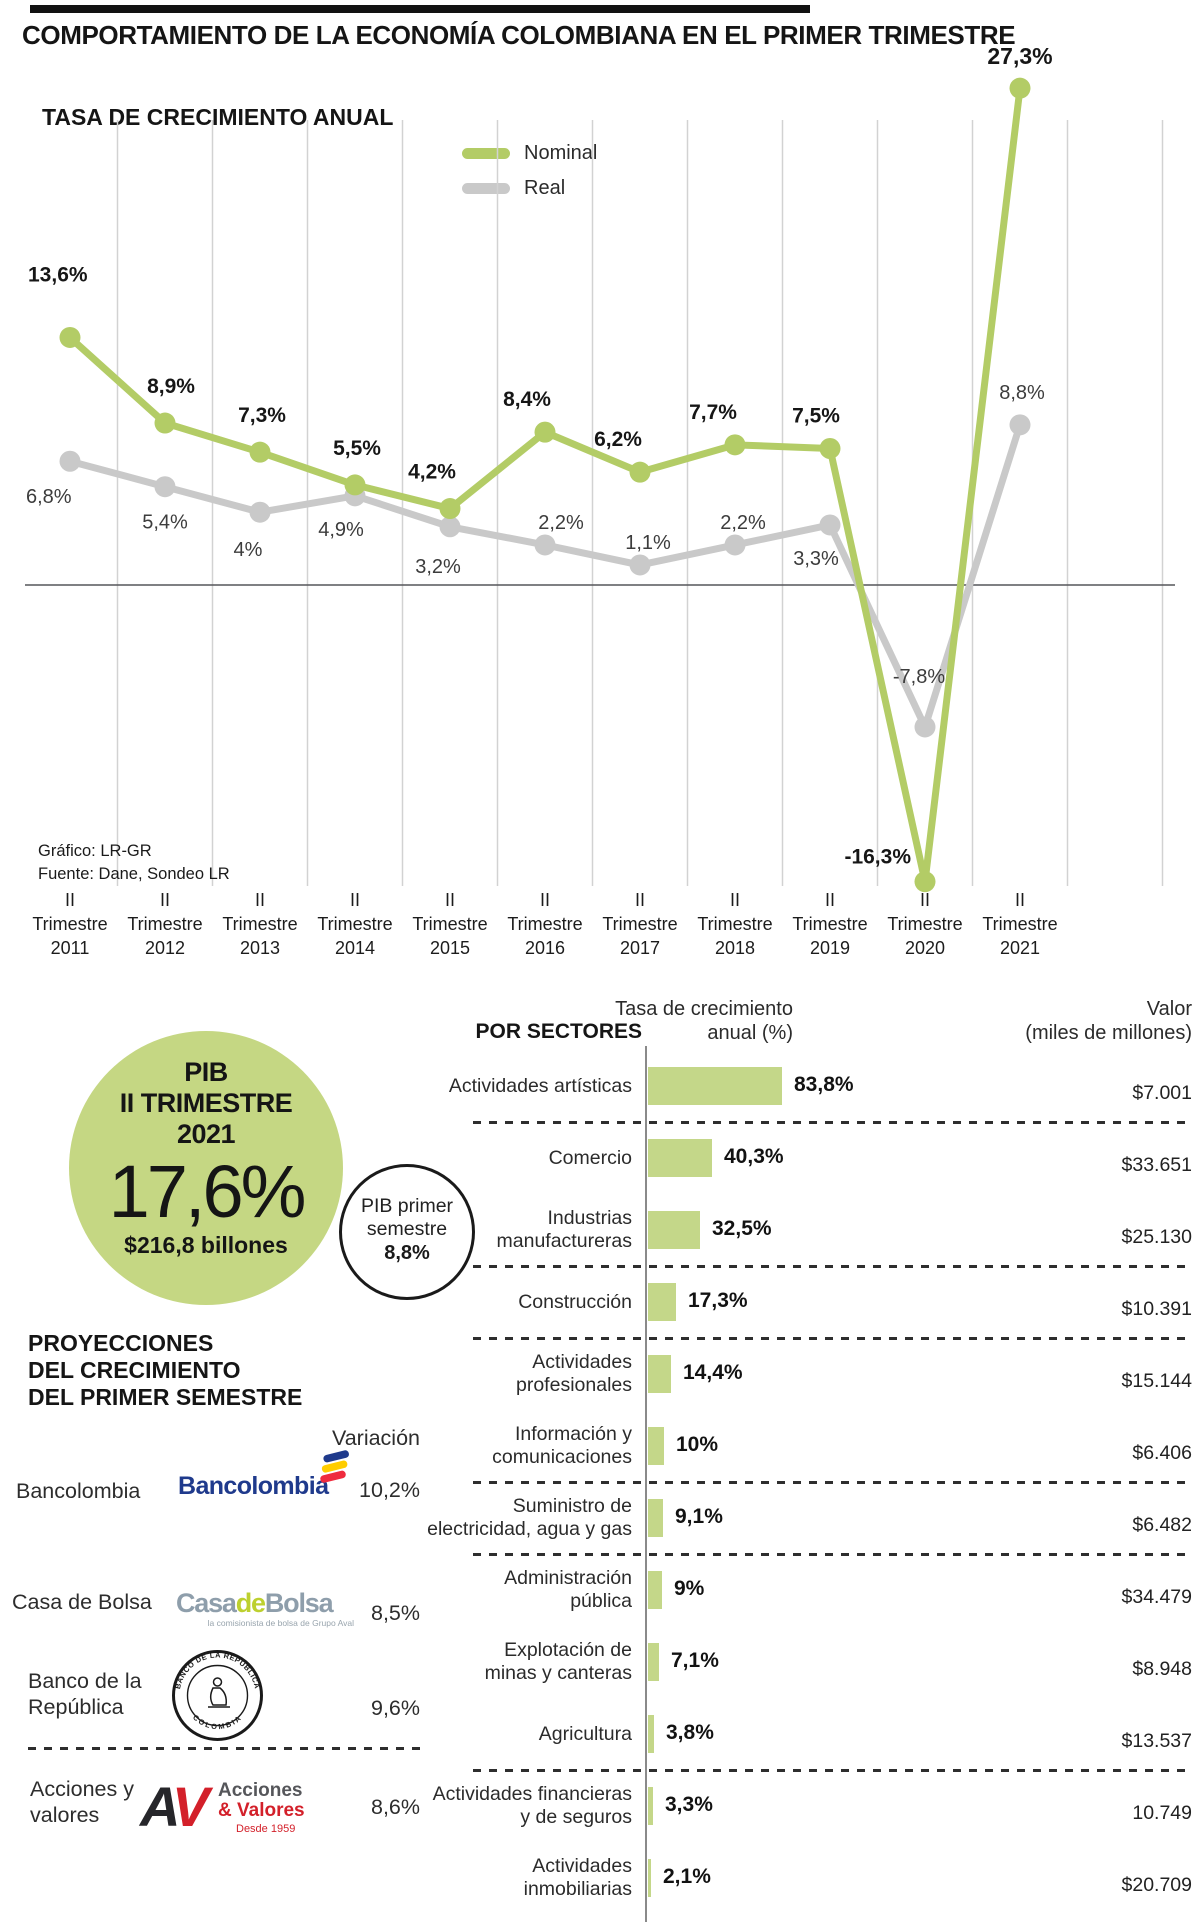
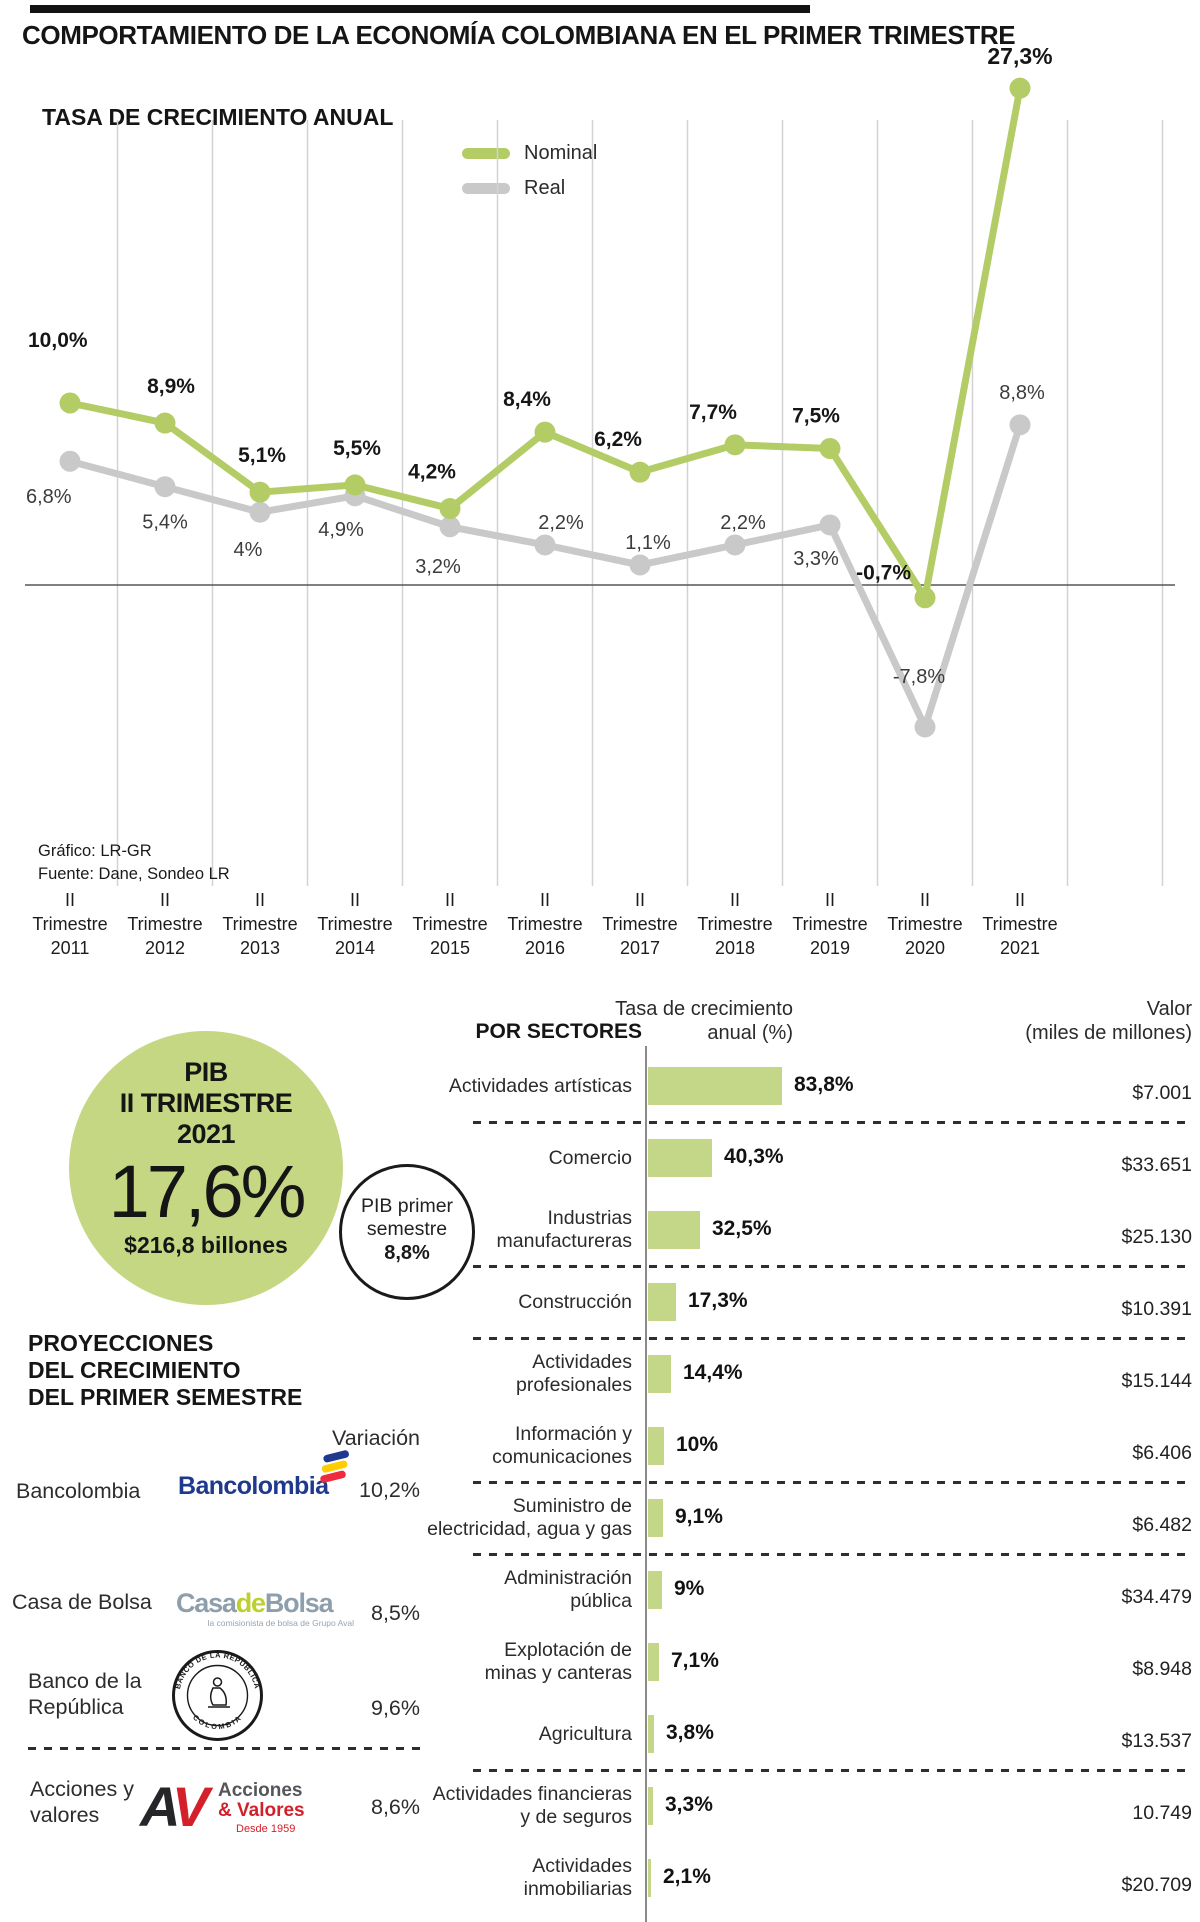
TASA DE CRECIMIENTO ANUAL/Nominal/II Trimestre 2011: 13,6% -> 10,0%
TASA DE CRECIMIENTO ANUAL/Nominal/II Trimestre 2013: 7,3% -> 5,1%
TASA DE CRECIMIENTO ANUAL/Nominal/II Trimestre 2020: -16,3% -> -0,7%
